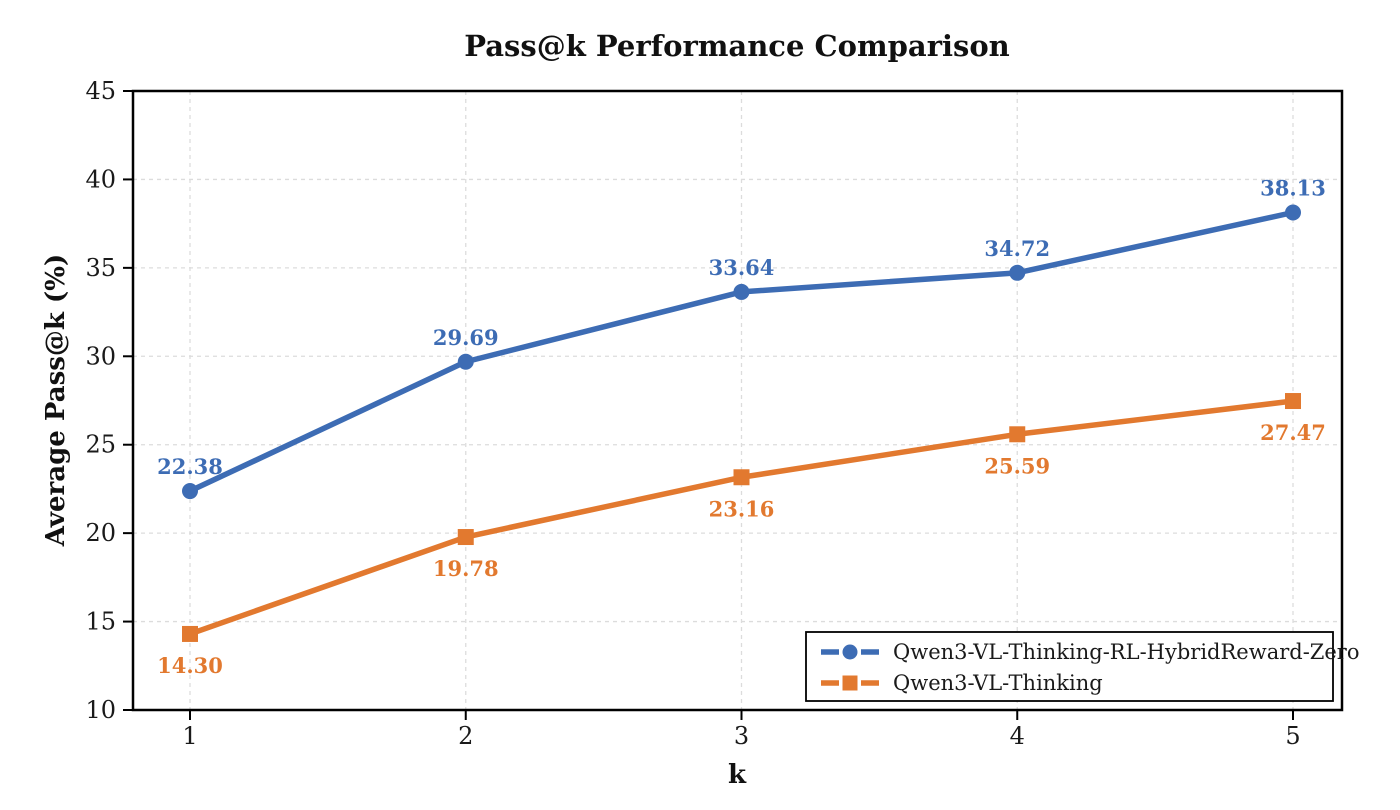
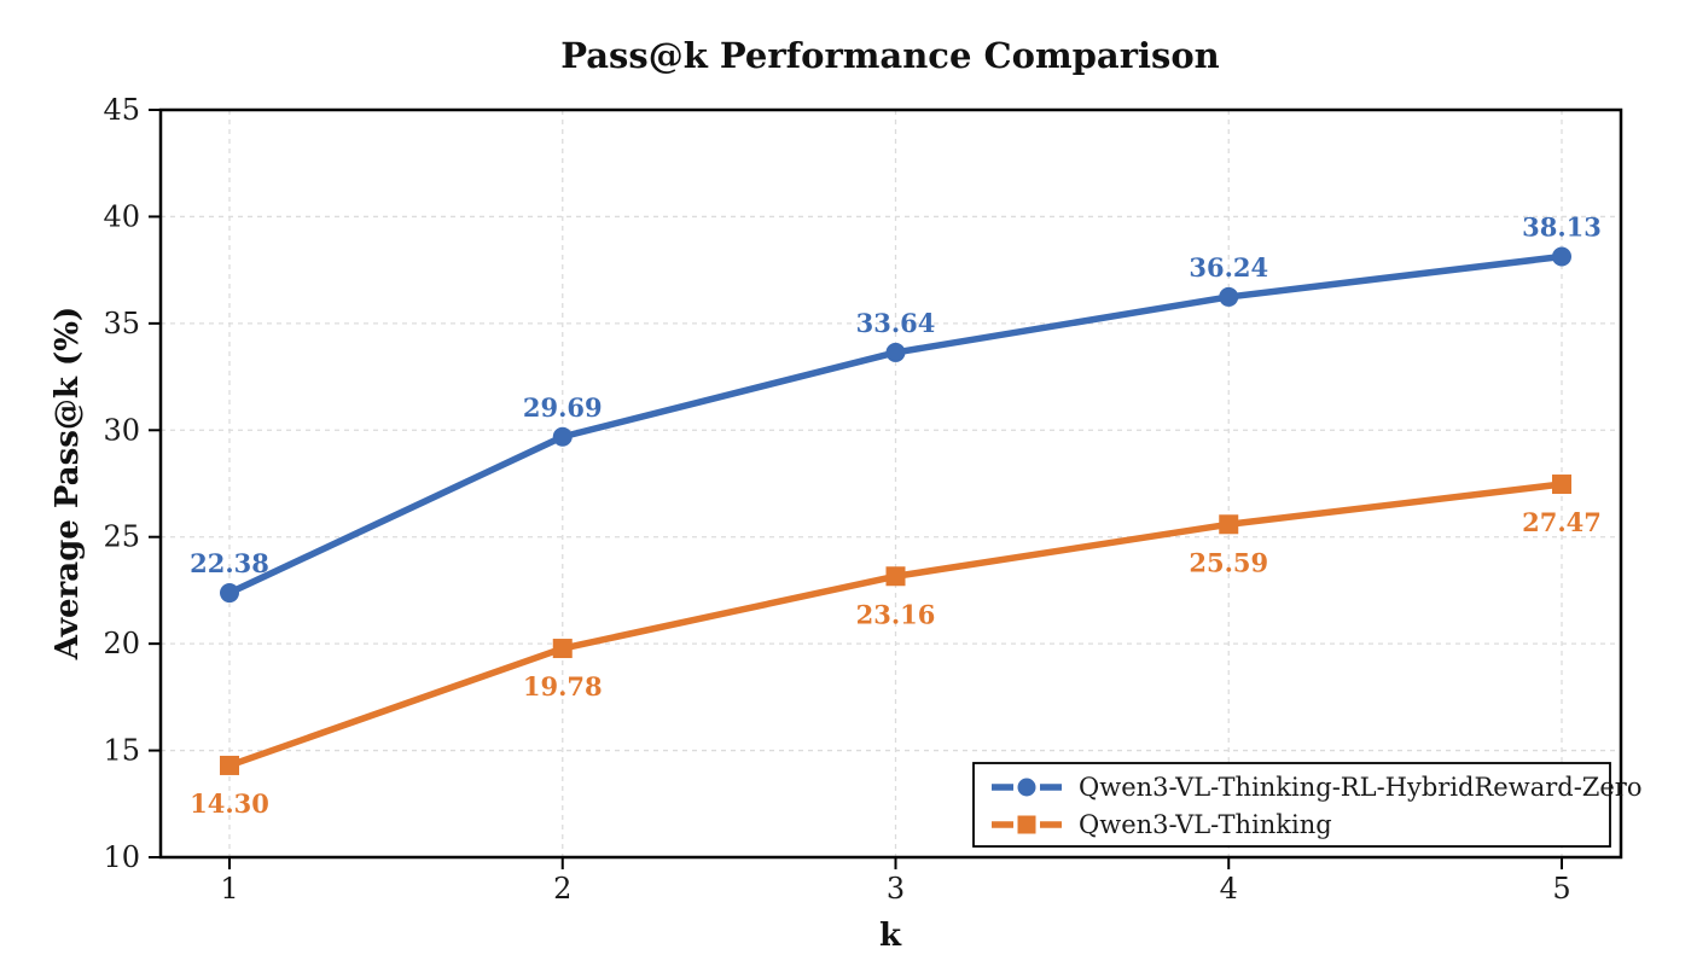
Qwen3-VL-Thinking-RL-HybridReward-Zero/4: 34.72 -> 36.24
